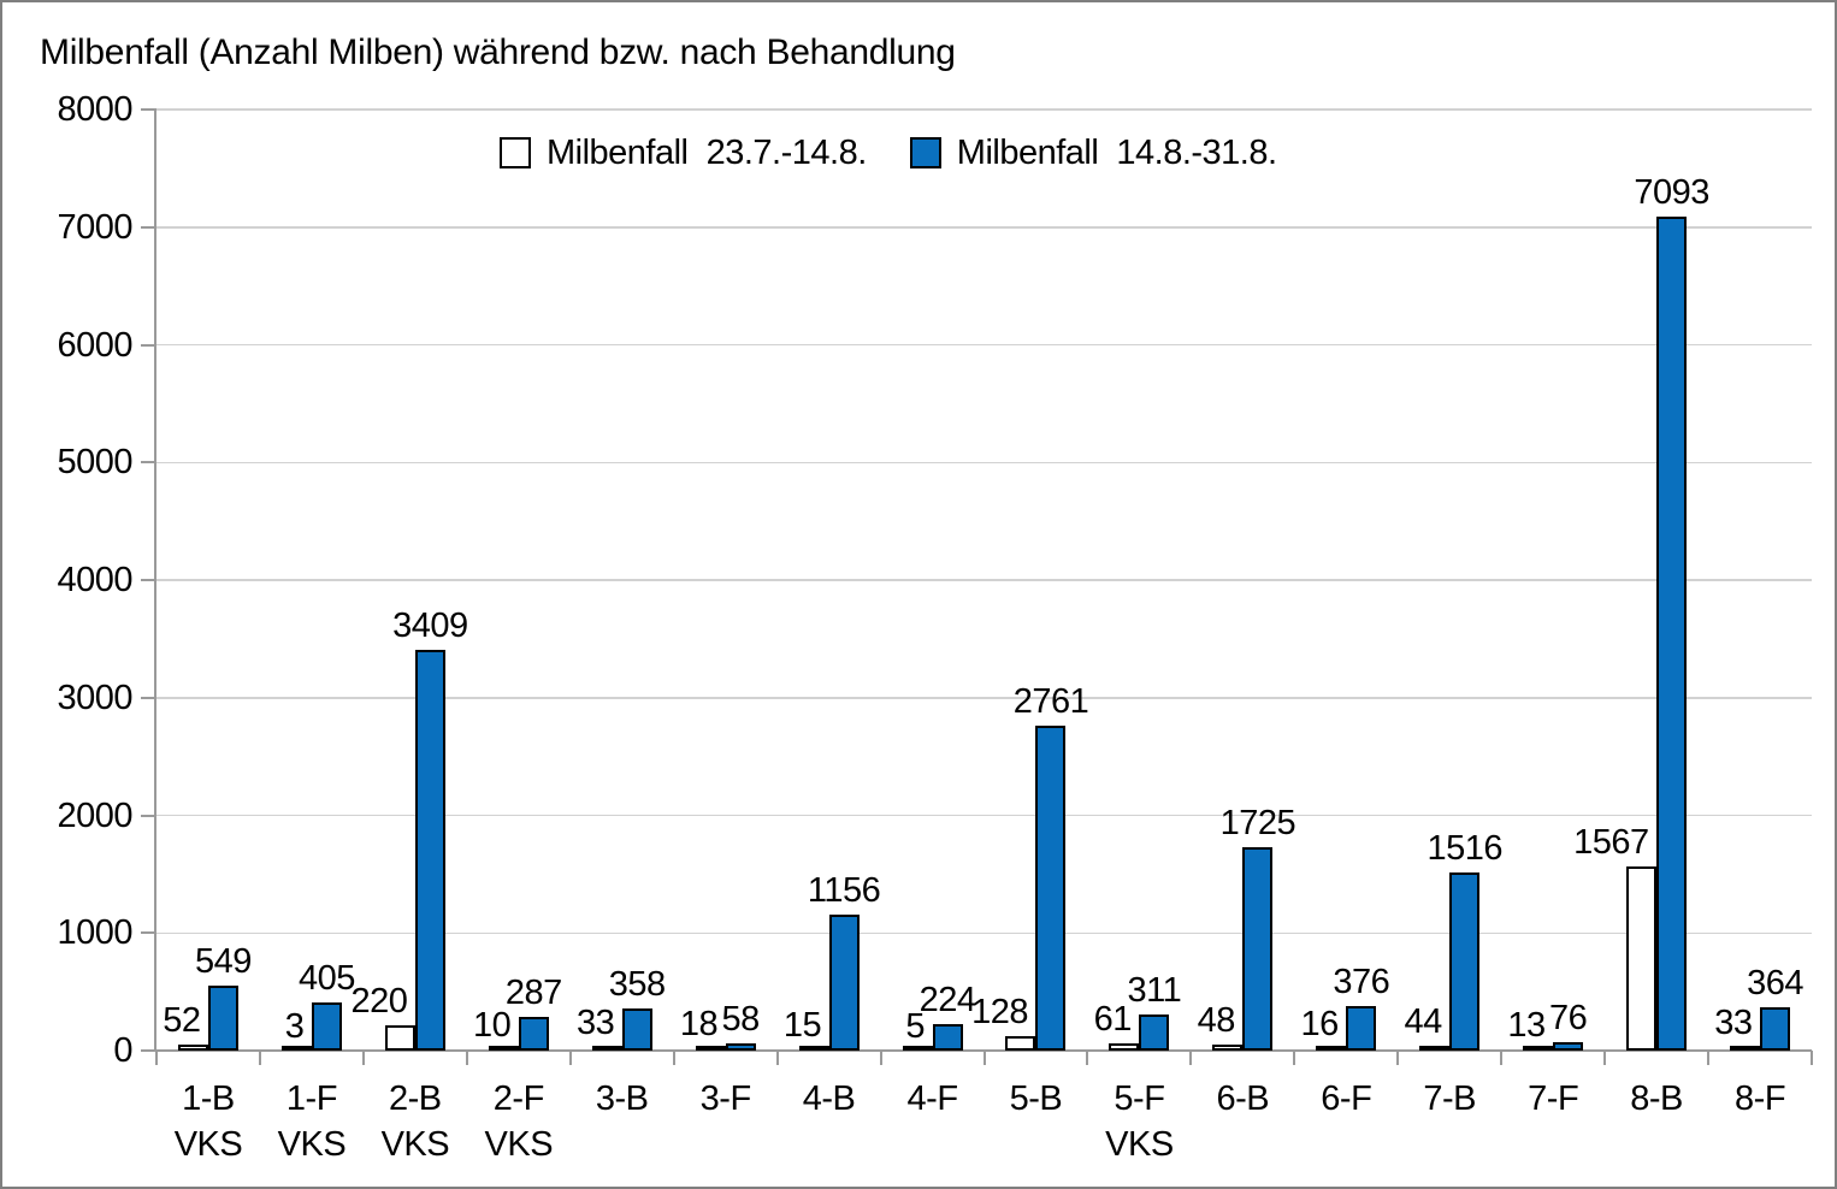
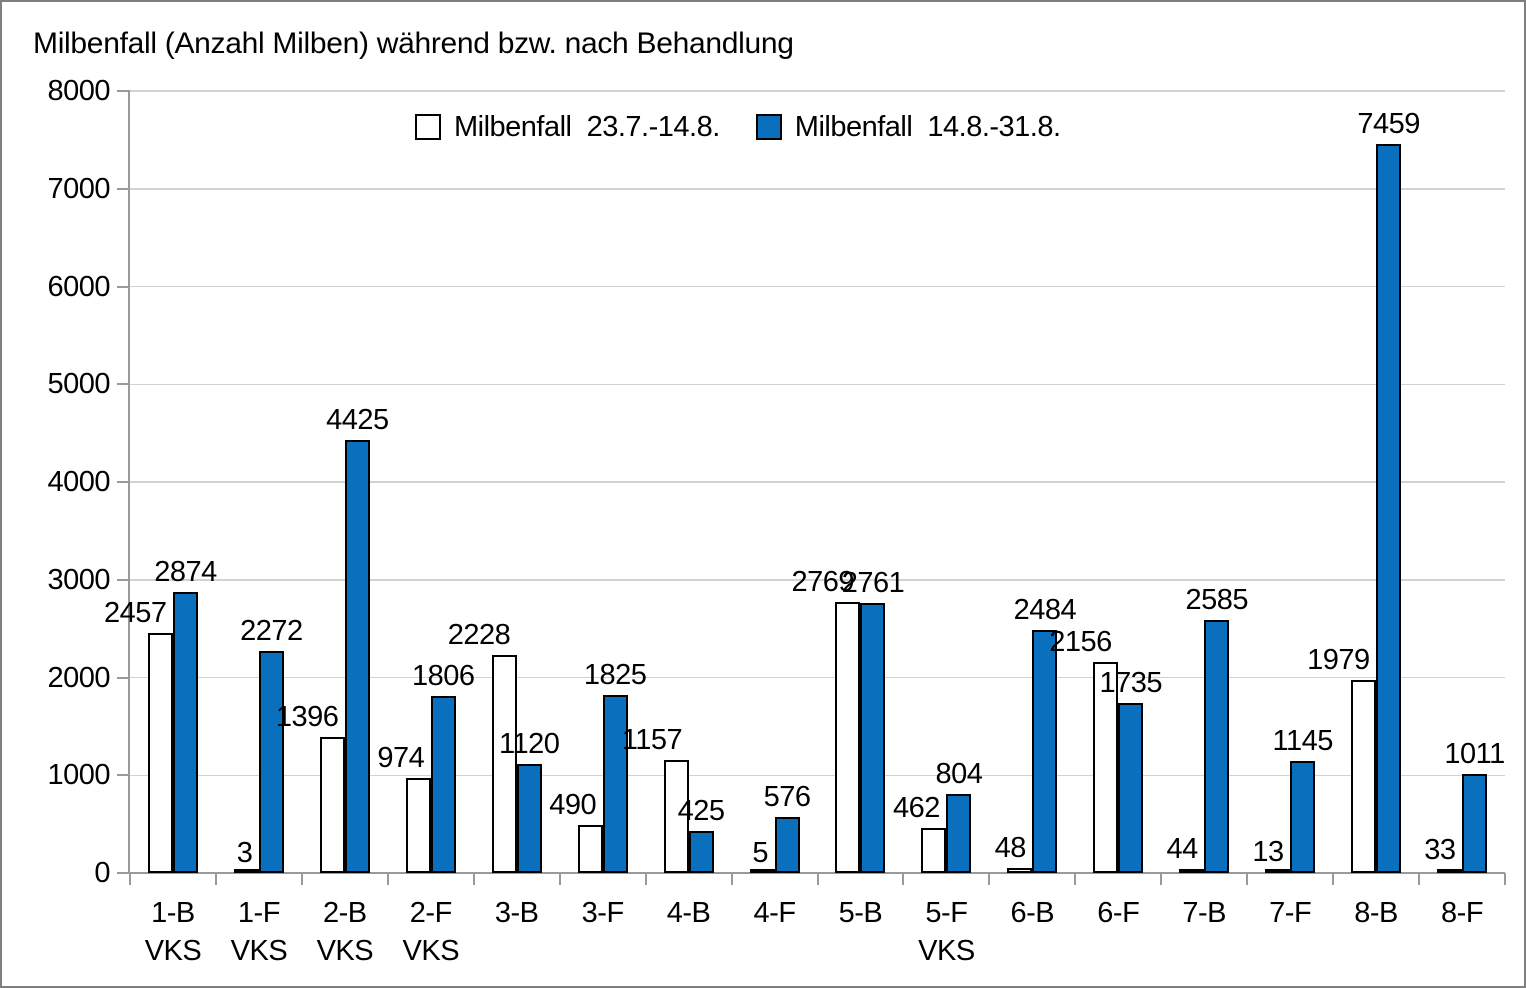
Milbenfall 23.7.-14.8./1-B: 52 -> 2457
Milbenfall 14.8.-31.8./1-B: 549 -> 2874
Milbenfall 14.8.-31.8./1-F: 405 -> 2272
Milbenfall 23.7.-14.8./2-B: 220 -> 1396
Milbenfall 14.8.-31.8./2-B: 3409 -> 4425
Milbenfall 23.7.-14.8./2-F: 10 -> 974
Milbenfall 14.8.-31.8./2-F: 287 -> 1806
Milbenfall 23.7.-14.8./3-B: 33 -> 2228
Milbenfall 14.8.-31.8./3-B: 358 -> 1120
Milbenfall 23.7.-14.8./3-F: 18 -> 490
Milbenfall 14.8.-31.8./3-F: 58 -> 1825
Milbenfall 23.7.-14.8./4-B: 15 -> 1157
Milbenfall 14.8.-31.8./4-B: 1156 -> 425
Milbenfall 14.8.-31.8./4-F: 224 -> 576
Milbenfall 23.7.-14.8./5-B: 128 -> 2769
Milbenfall 23.7.-14.8./5-F: 61 -> 462
Milbenfall 14.8.-31.8./5-F: 311 -> 804
Milbenfall 14.8.-31.8./6-B: 1725 -> 2484
Milbenfall 23.7.-14.8./6-F: 16 -> 2156
Milbenfall 14.8.-31.8./6-F: 376 -> 1735
Milbenfall 14.8.-31.8./7-B: 1516 -> 2585
Milbenfall 14.8.-31.8./7-F: 76 -> 1145
Milbenfall 23.7.-14.8./8-B: 1567 -> 1979
Milbenfall 14.8.-31.8./8-B: 7093 -> 7459
Milbenfall 14.8.-31.8./8-F: 364 -> 1011
